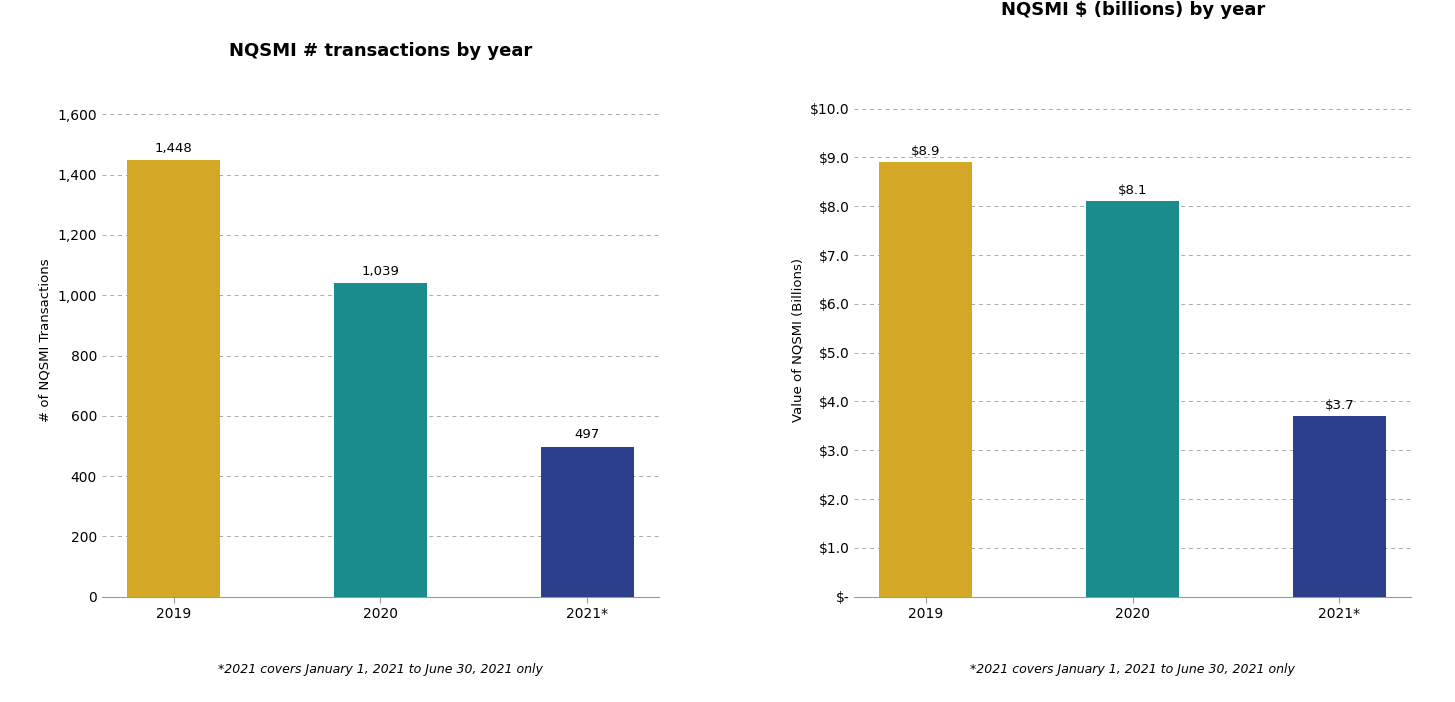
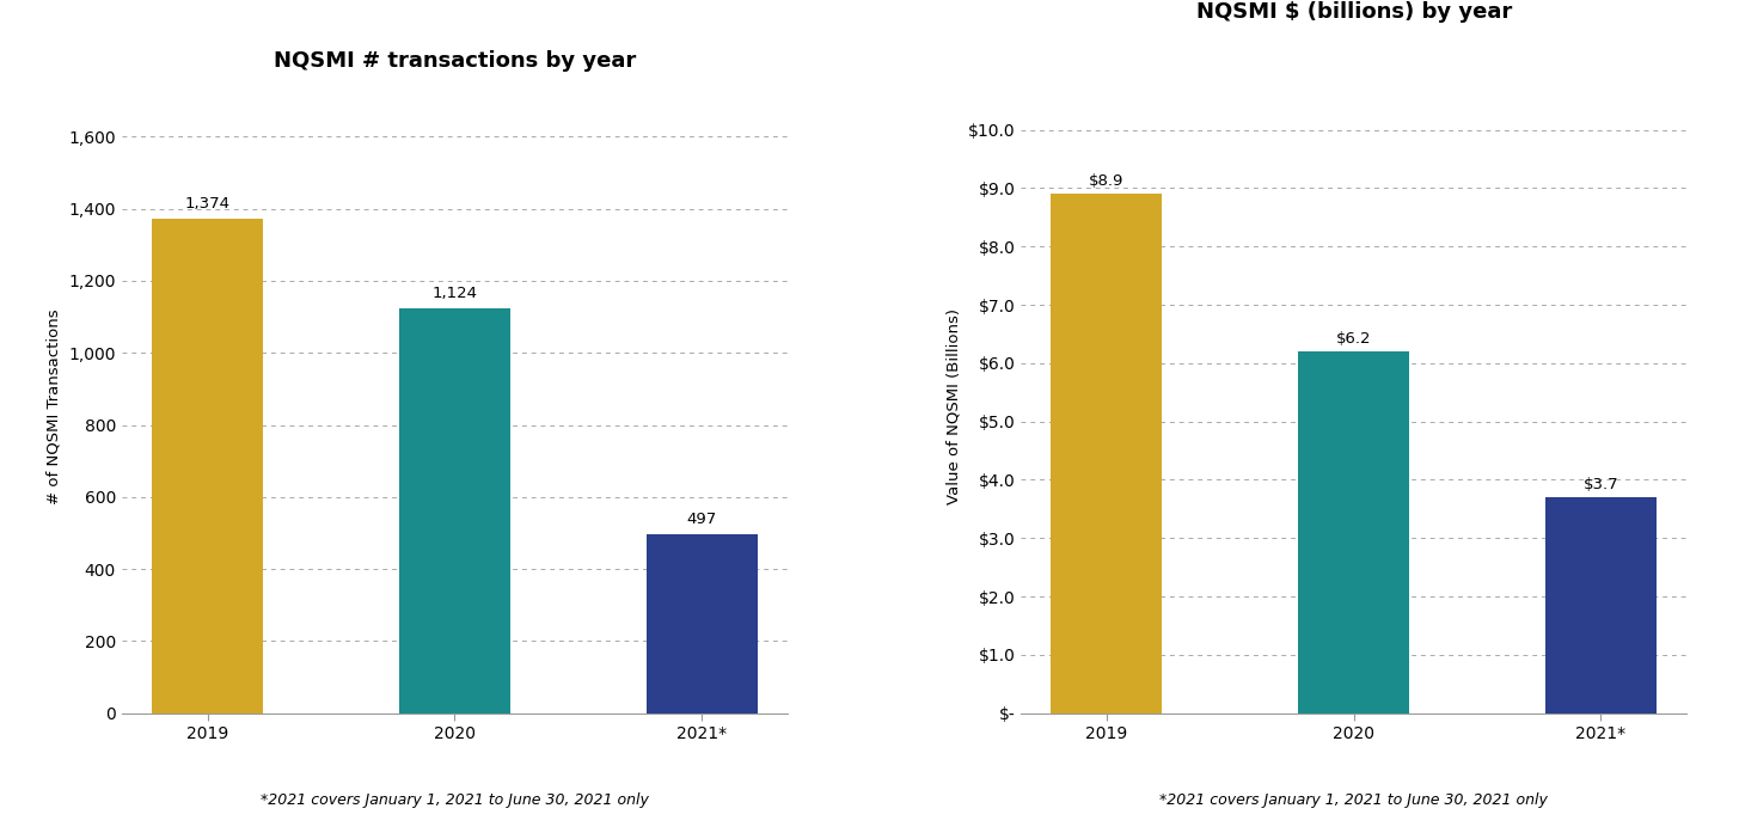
NQSMI # transactions by year/2019: 1,448 -> 1,374
NQSMI # transactions by year/2020: 1,039 -> 1,124
NQSMI $ (billions) by year/2020: $8.1 -> $6.2
